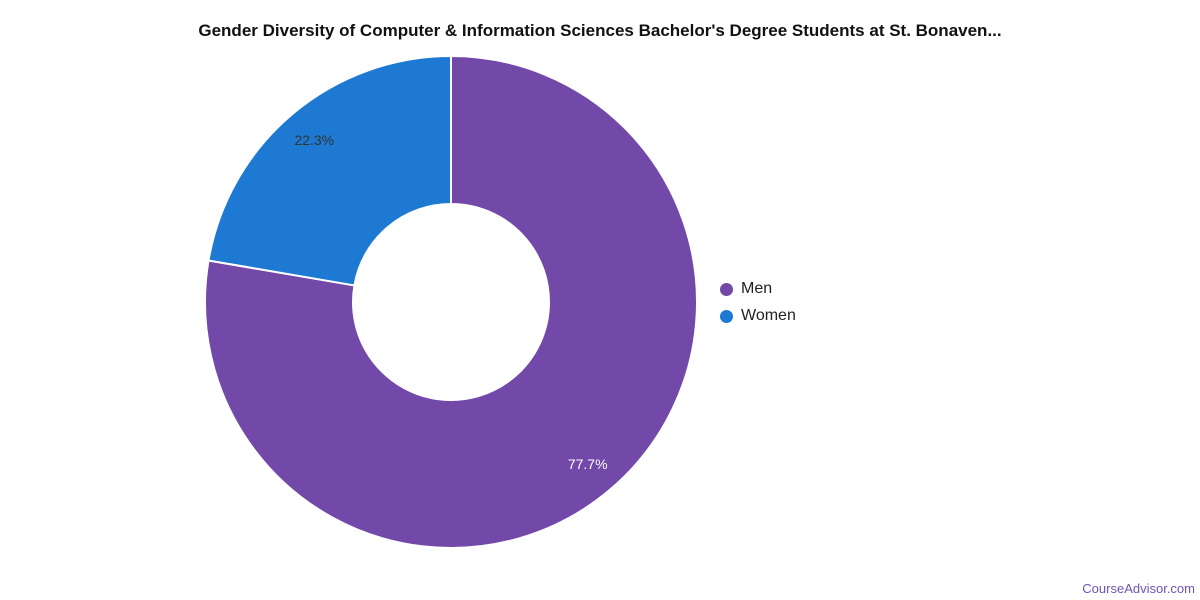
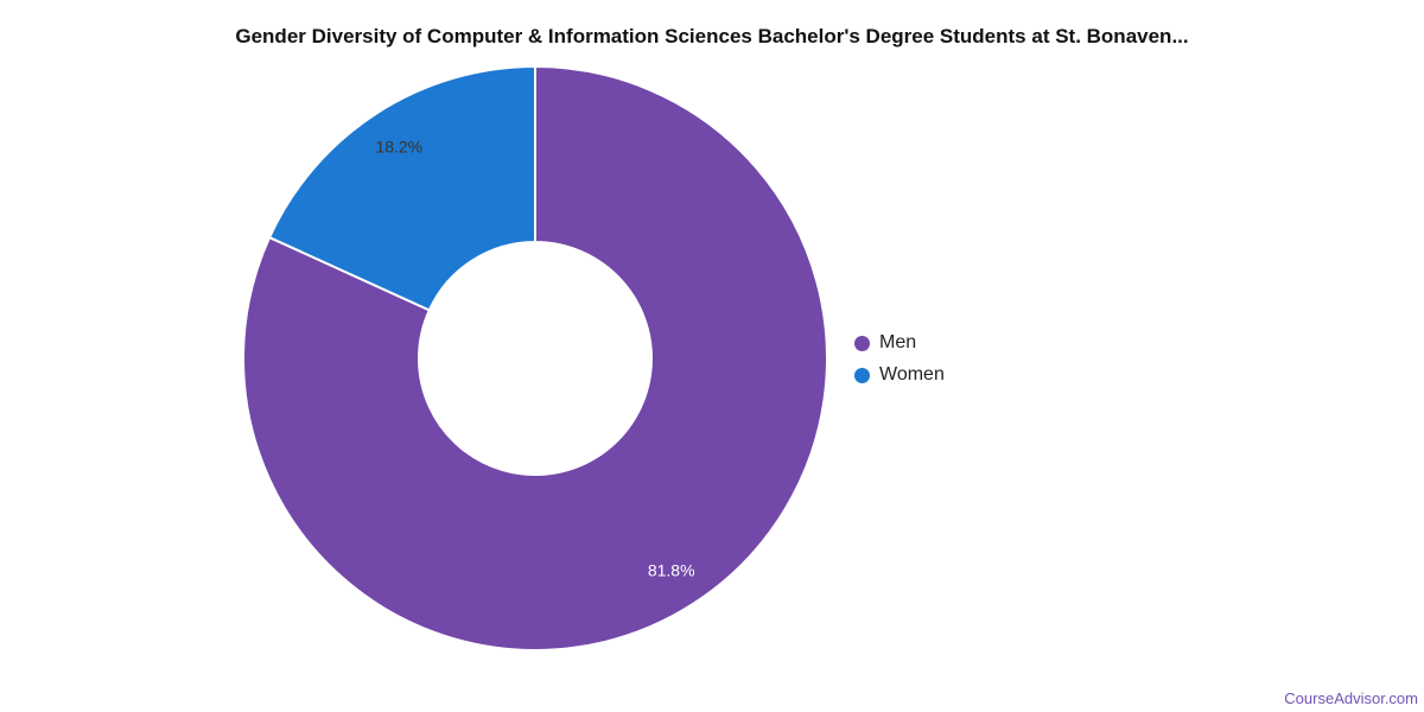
Men: 77.7% -> 81.8%
Women: 22.3% -> 18.2%
